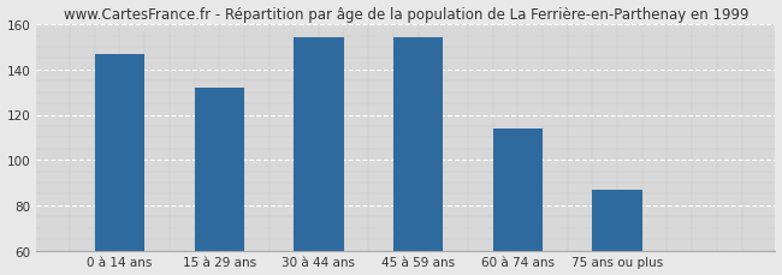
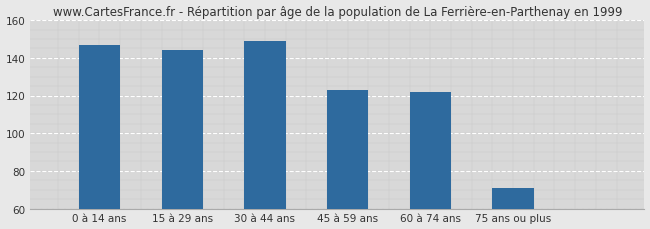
15 à 29 ans: 132 -> 144
30 à 44 ans: 154 -> 149
45 à 59 ans: 154 -> 123
60 à 74 ans: 114 -> 122
75 ans ou plus: 87 -> 71
